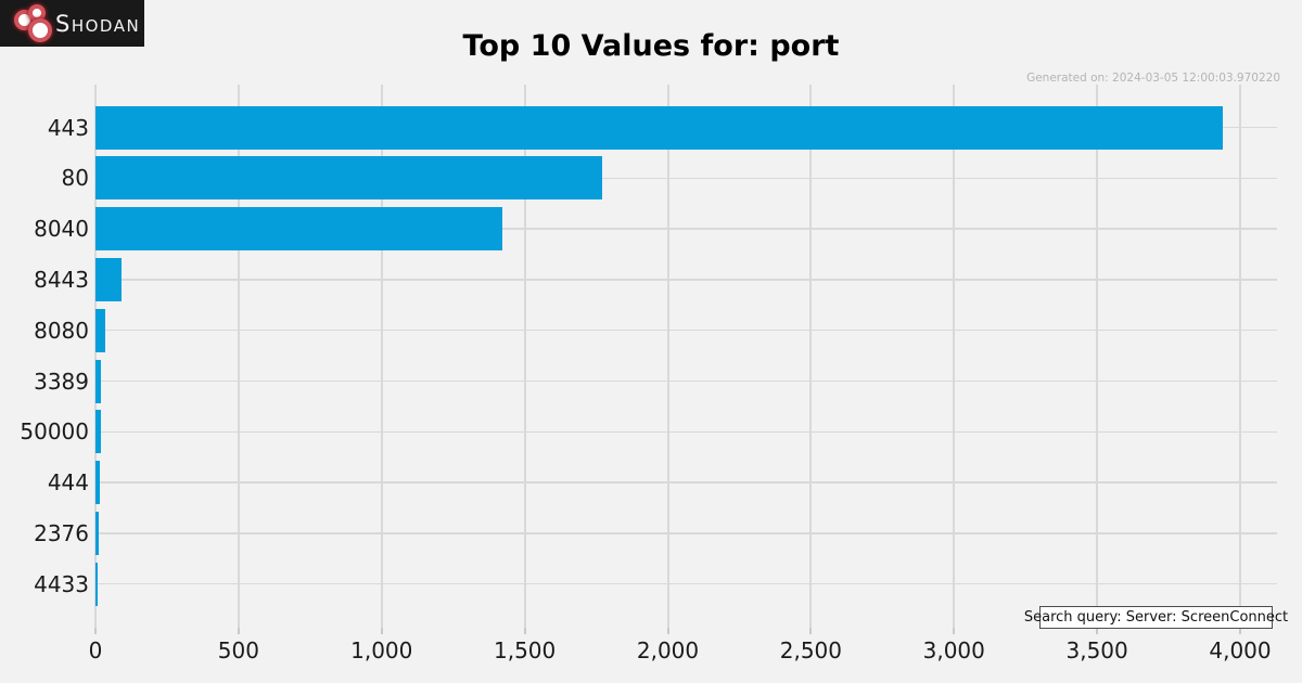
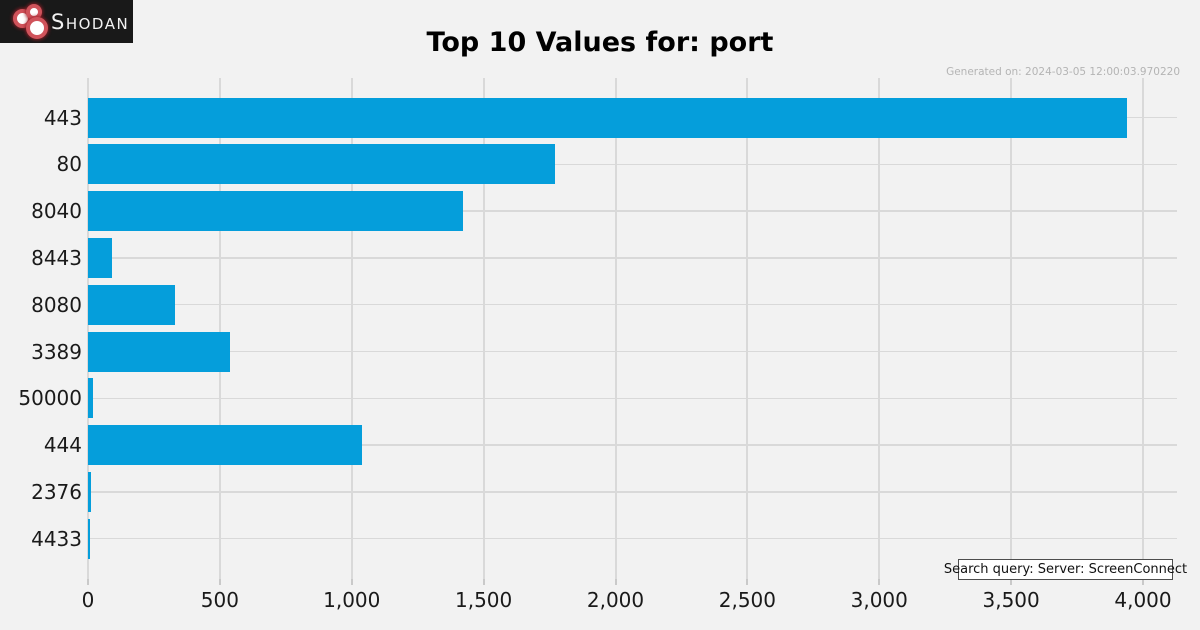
8080: 40 -> 330
3389: 20 -> 540
444: 20 -> 1040
